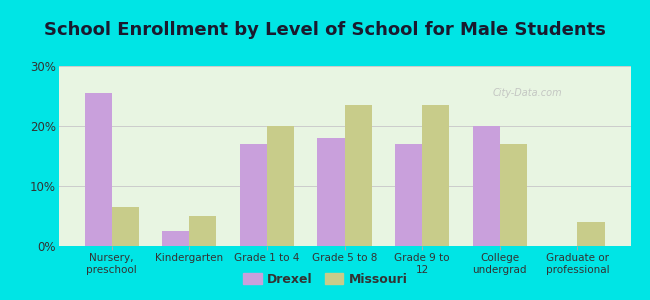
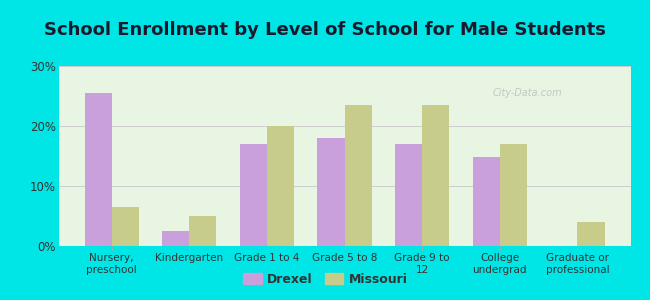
Drexel/College undergrad: 20.0% -> 14.8%
